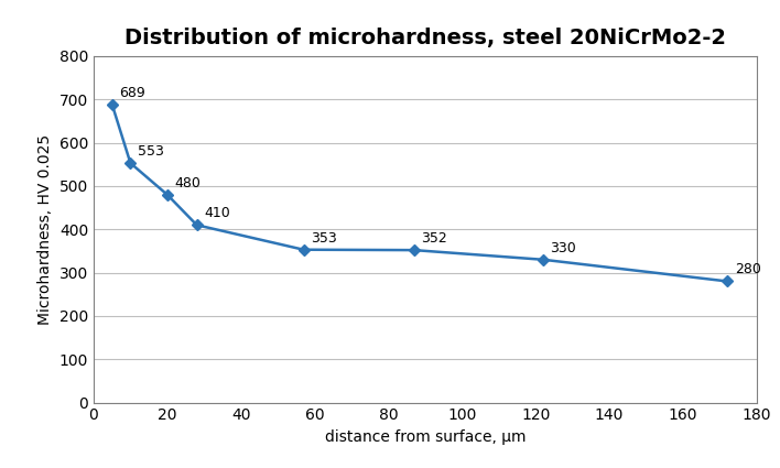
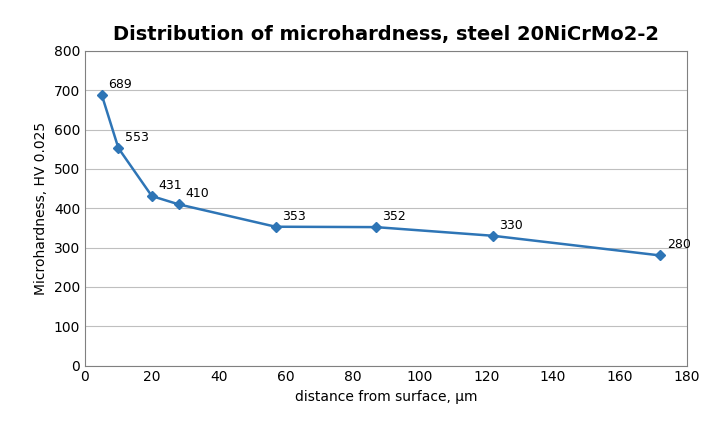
20: 480 -> 431
